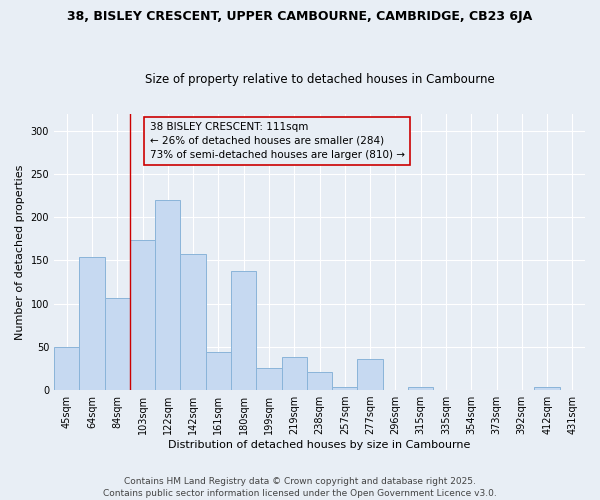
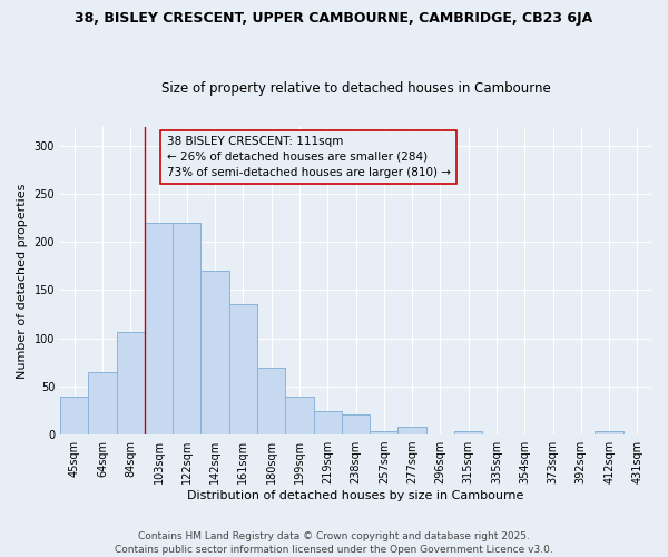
45sqm: 50 -> 40
64sqm: 154 -> 65
103sqm: 174 -> 220
142sqm: 158 -> 170
161sqm: 44 -> 135
180sqm: 138 -> 70
199sqm: 26 -> 40
219sqm: 38 -> 24
277sqm: 36 -> 8
